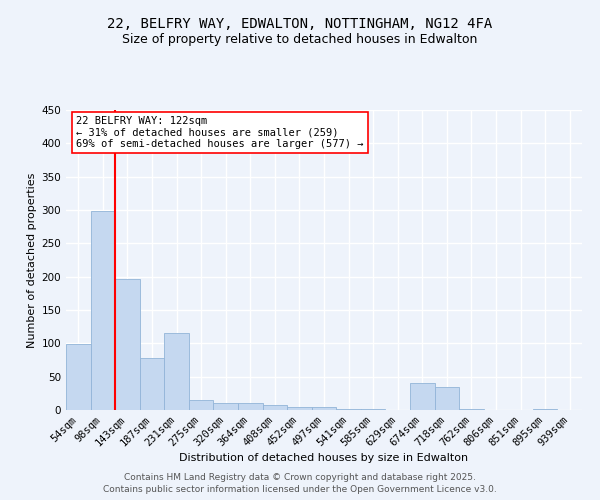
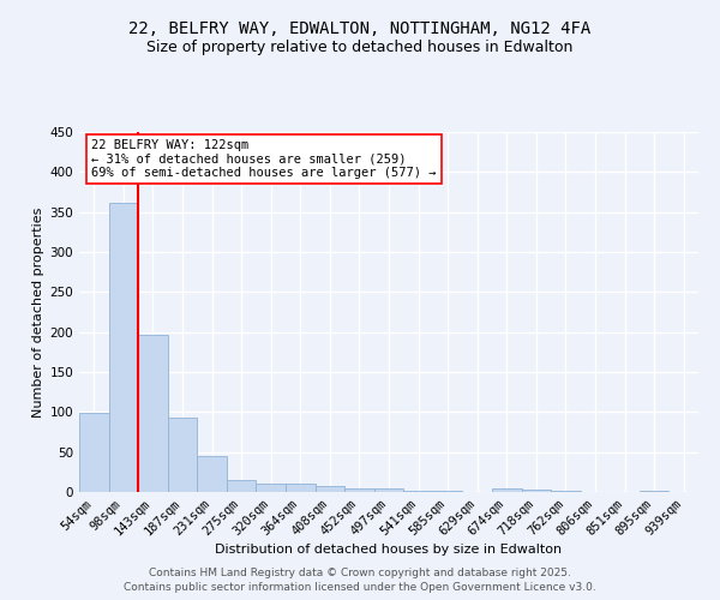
98sqm: 298 -> 362
187sqm: 78 -> 93
231sqm: 116 -> 45
674sqm: 40 -> 4
718sqm: 34 -> 3
